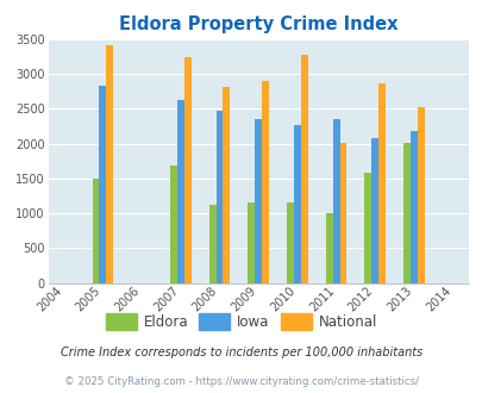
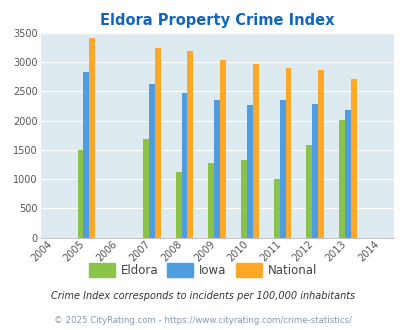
National/2008: 2820 -> 3200
Eldora/2009: 1160 -> 1270
National/2009: 2900 -> 3040
Eldora/2010: 1160 -> 1330
National/2010: 3280 -> 2970
National/2011: 2020 -> 2900
Iowa/2012: 2080 -> 2280
National/2013: 2520 -> 2720
